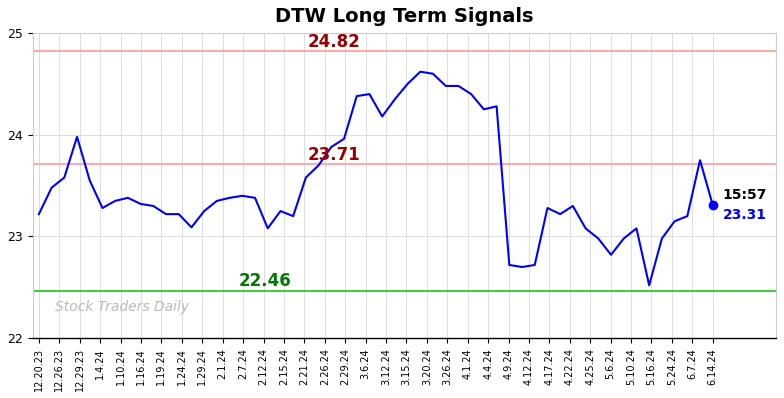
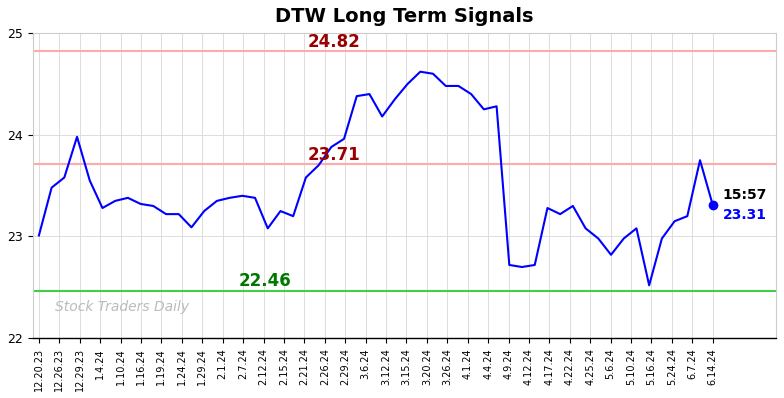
12.20.23: 23.22 -> 23.01
